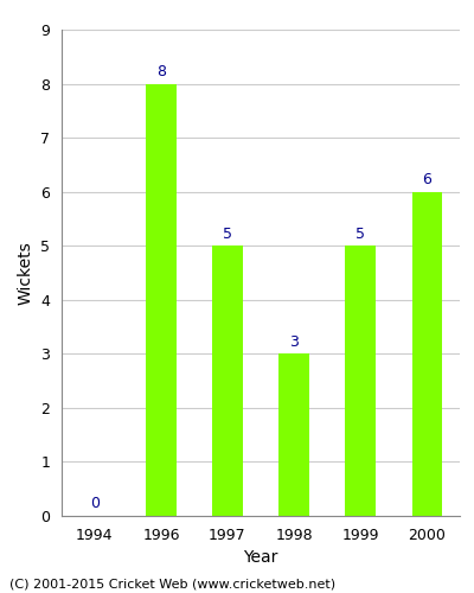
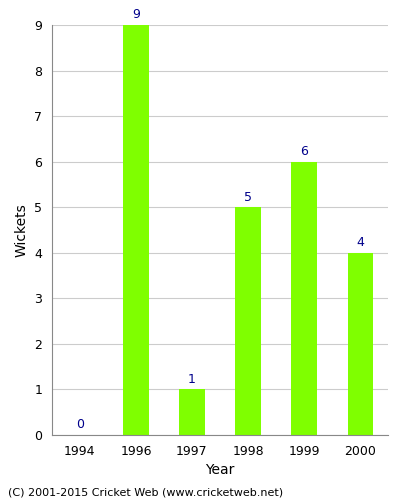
1996: 8 -> 9
1997: 5 -> 1
1998: 3 -> 5
1999: 5 -> 6
2000: 6 -> 4
